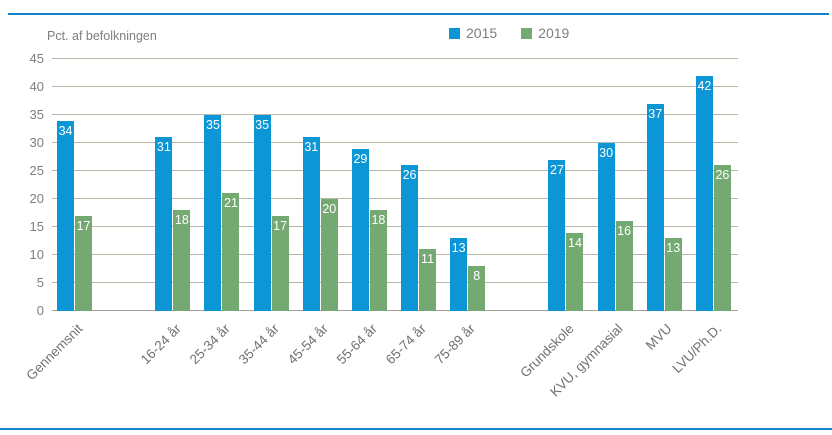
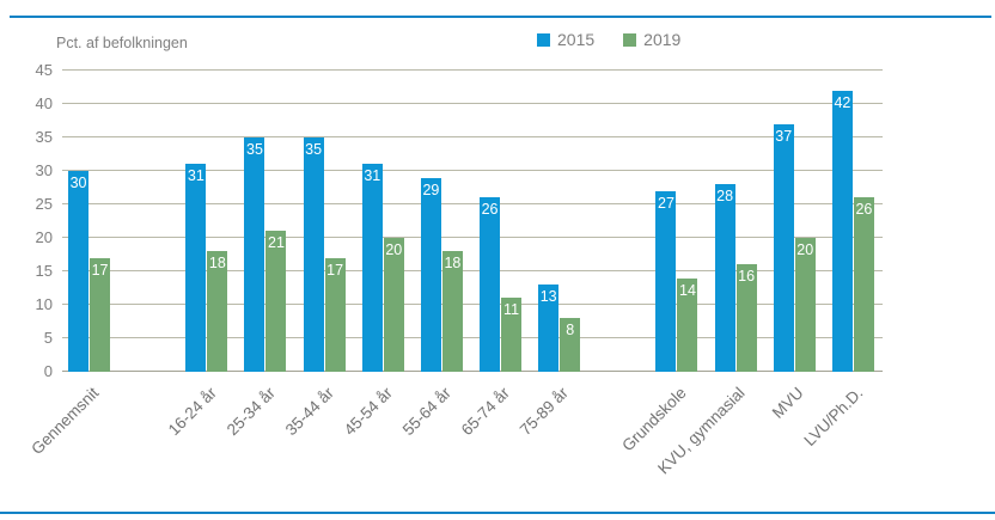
2015/Gennemsnit: 34 -> 30
2015/KVU, gymnasial: 30 -> 28
2019/MVU: 13 -> 20
